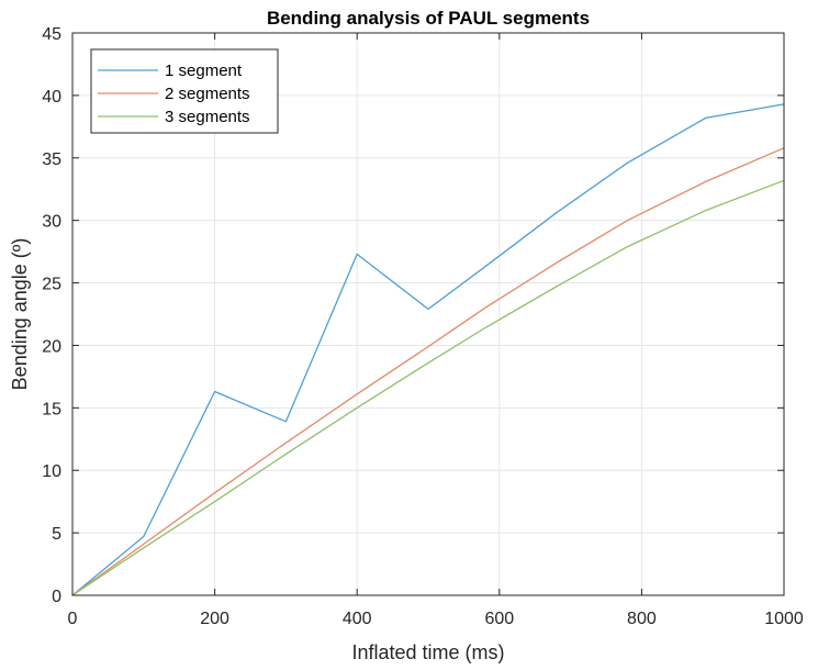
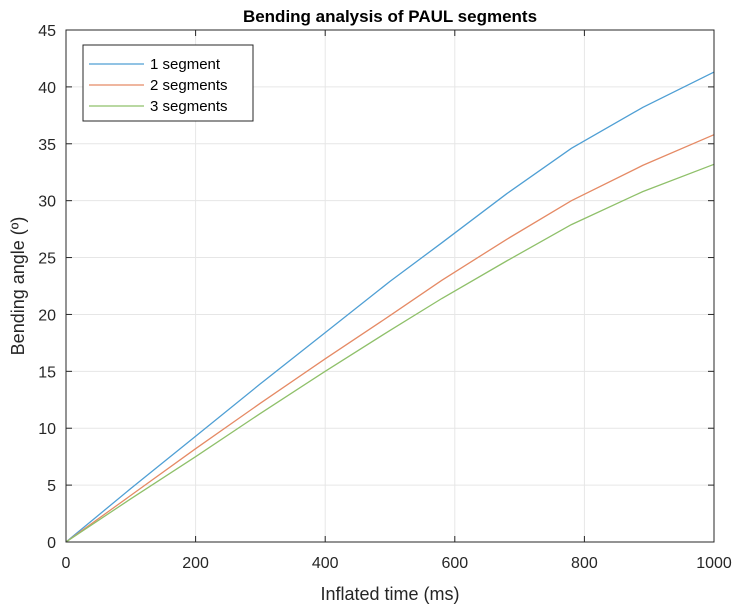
1 segment/200: 16.3 -> 9.3
1 segment/400: 27.3 -> 18.4
1 segment/1000: 39.3 -> 41.3
